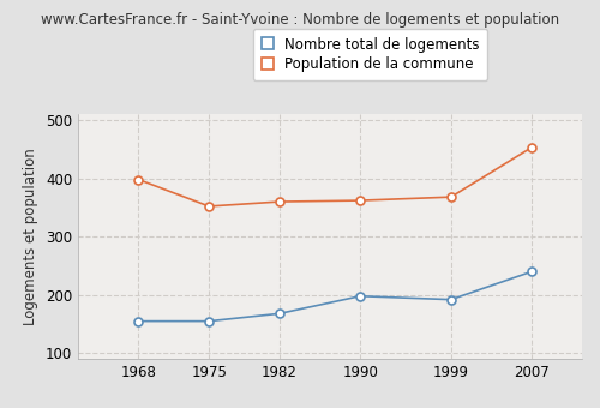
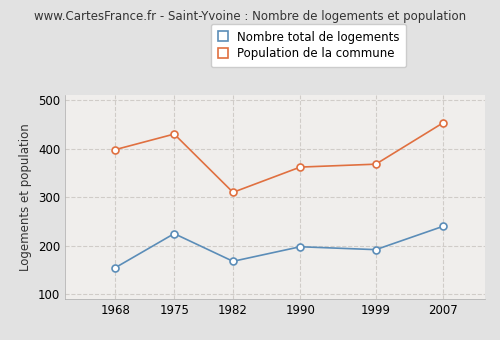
Nombre total de logements/1975: 155 -> 225
Population de la commune/1975: 352 -> 430
Population de la commune/1982: 360 -> 310
